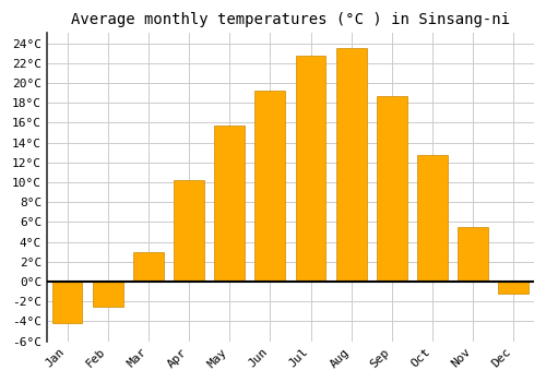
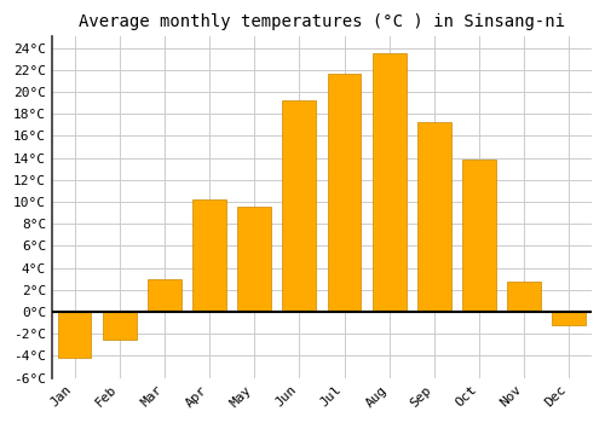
May: 15.7°C -> 9.6°C
Jul: 22.7°C -> 21.6°C
Sep: 18.7°C -> 17.2°C
Oct: 12.7°C -> 13.8°C
Nov: 5.5°C -> 2.8°C
